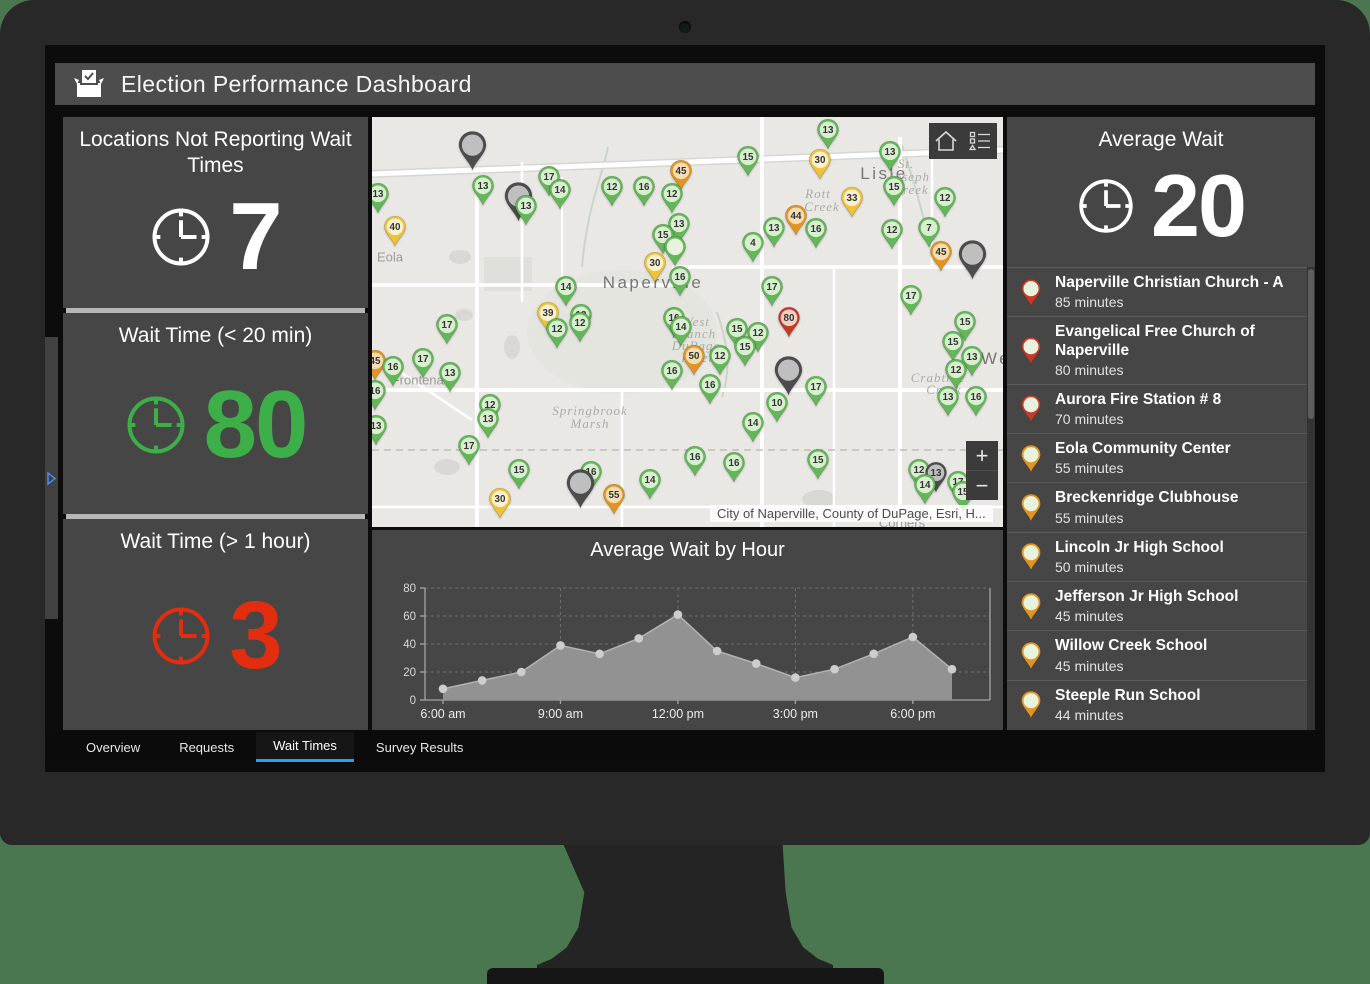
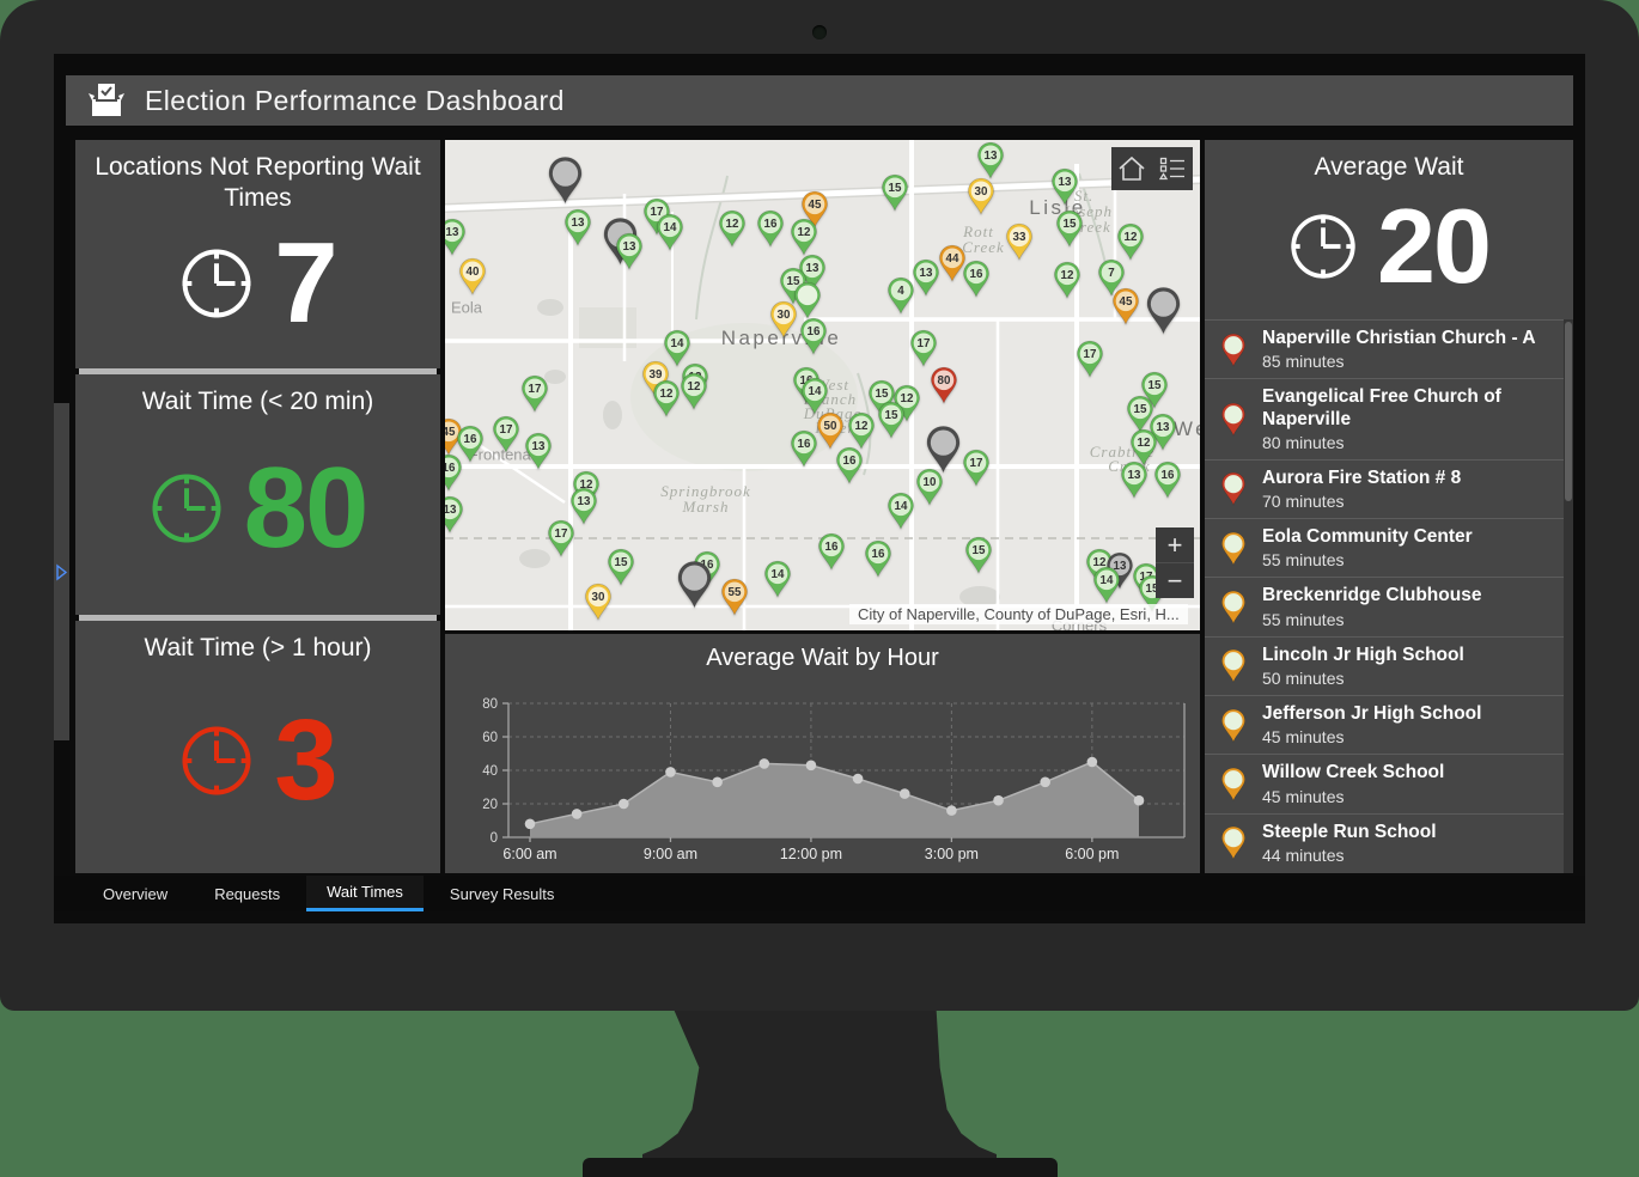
12:00 pm: 61 -> 43
